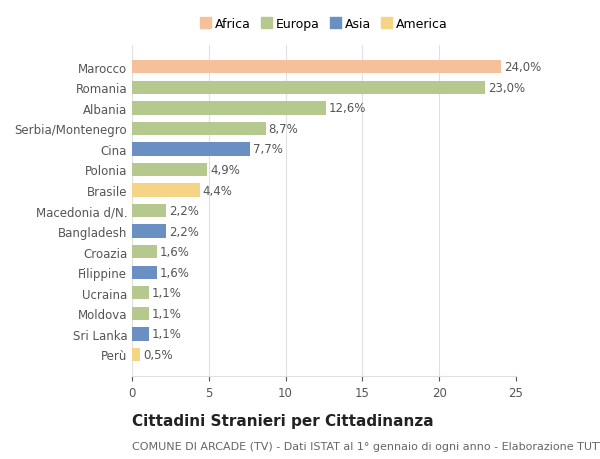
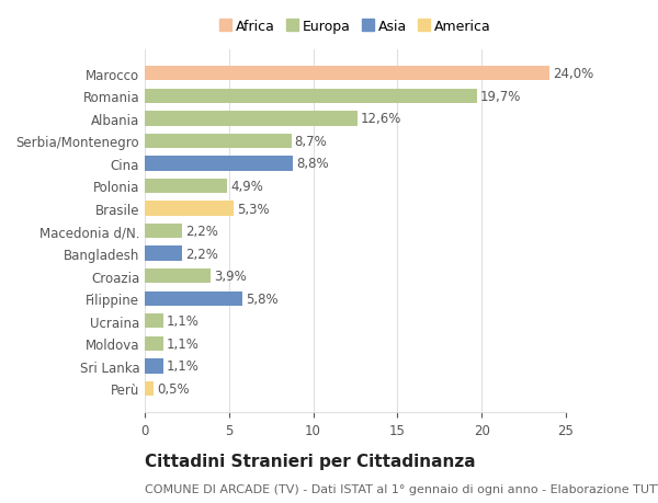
Romania: 23,0% -> 19,7%
Cina: 7,7% -> 8,8%
Brasile: 4,4% -> 5,3%
Croazia: 1,6% -> 3,9%
Filippine: 1,6% -> 5,8%
